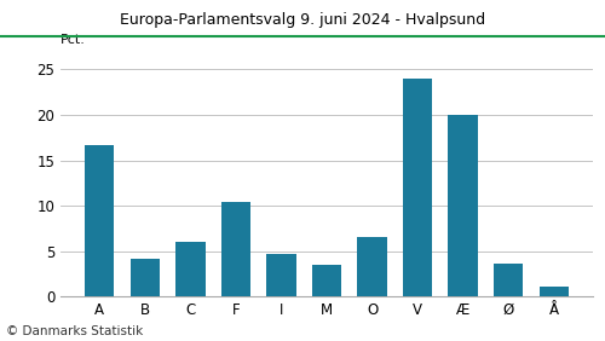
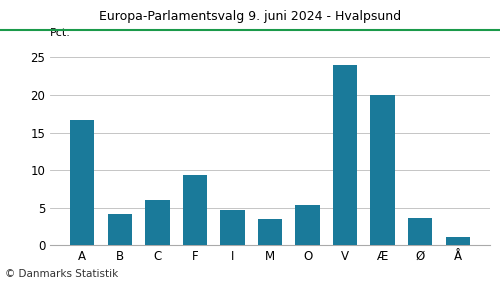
F: 10.4 -> 9.4
O: 6.5 -> 5.4
